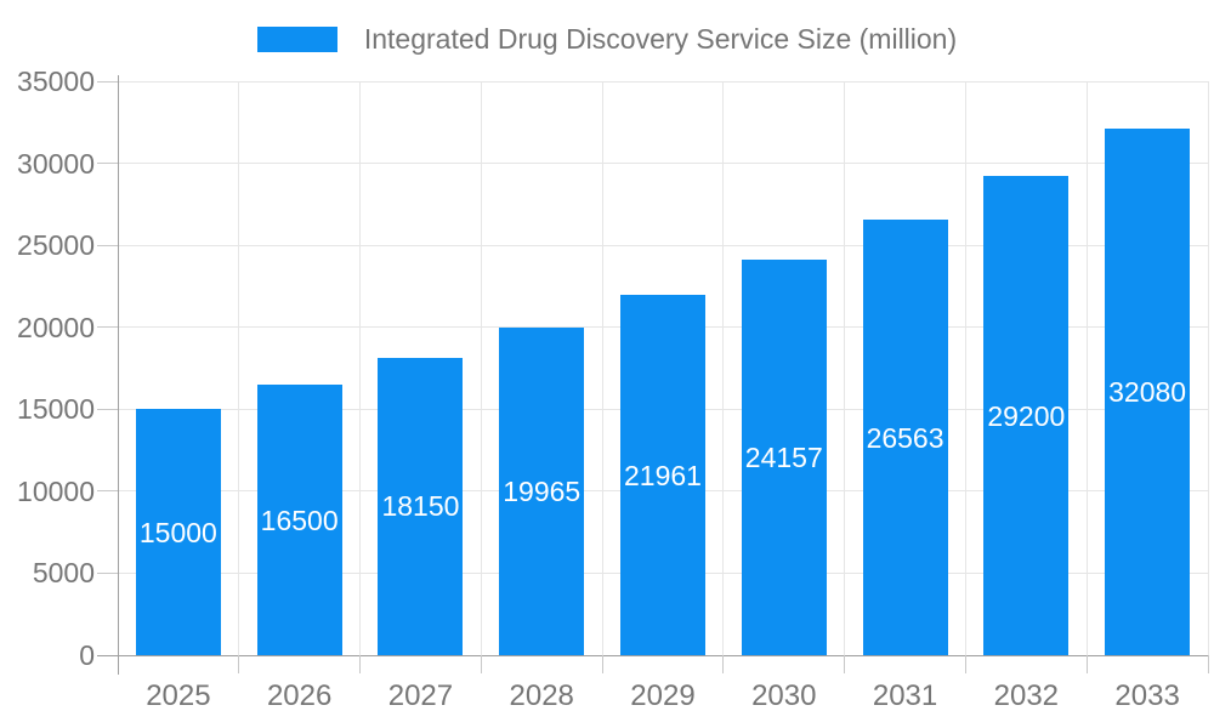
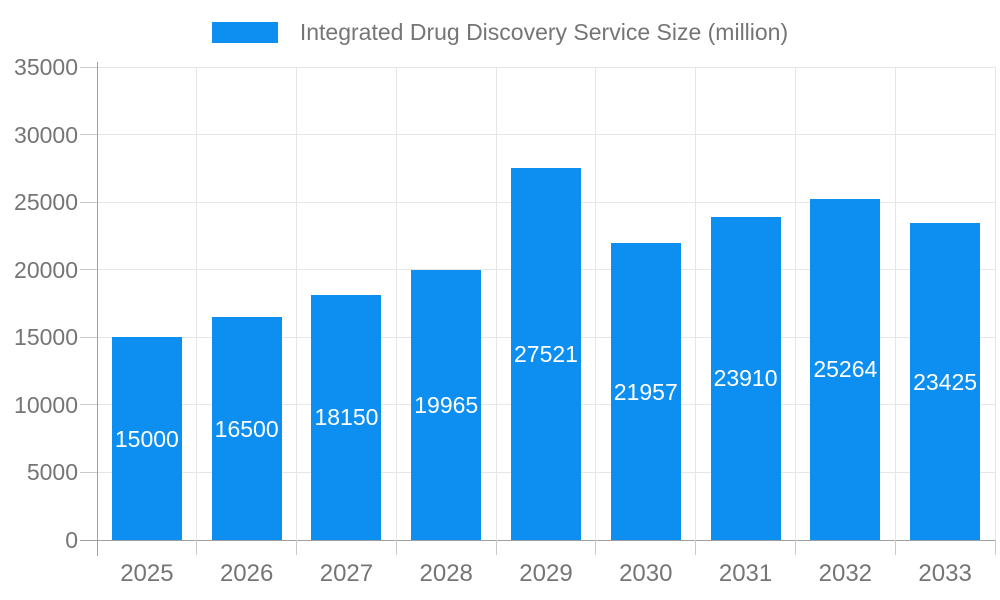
2029: 21961 -> 27521
2030: 24157 -> 21957
2031: 26563 -> 23910
2032: 29200 -> 25264
2033: 32080 -> 23425
